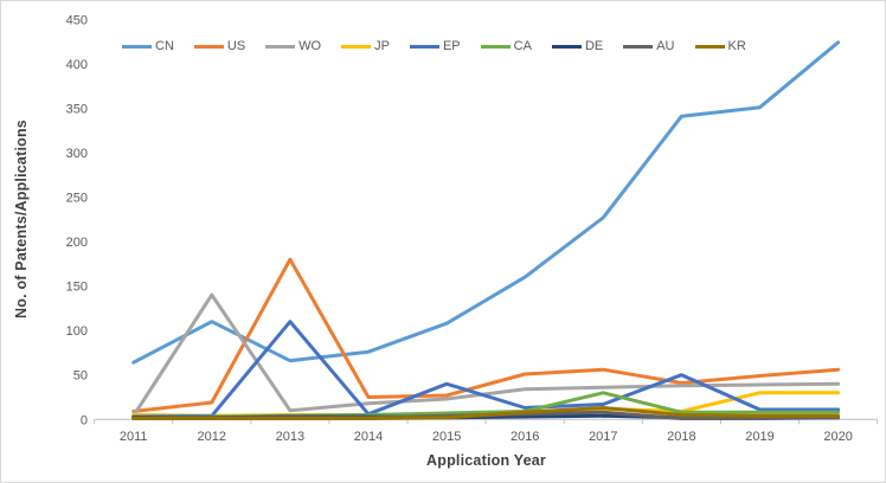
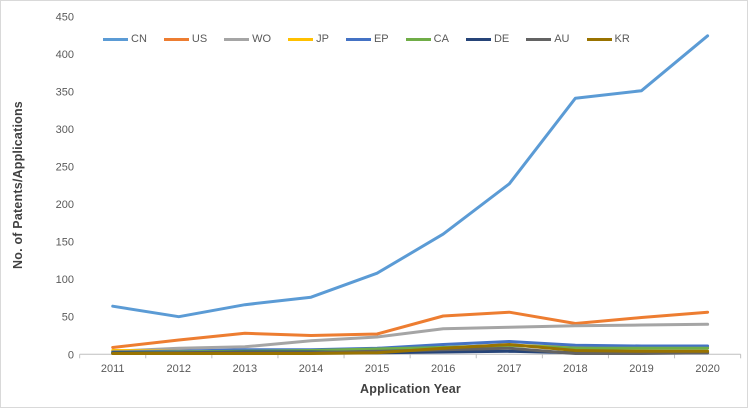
CN/2012: 110 -> 50
WO/2012: 140 -> 10
US/2013: 180 -> 30
EP/2013: 110 -> 10
EP/2015: 40 -> 10
CA/2017: 30 -> 10
EP/2018: 50 -> 10
JP/2019: 30 -> 10
JP/2020: 30 -> 10
